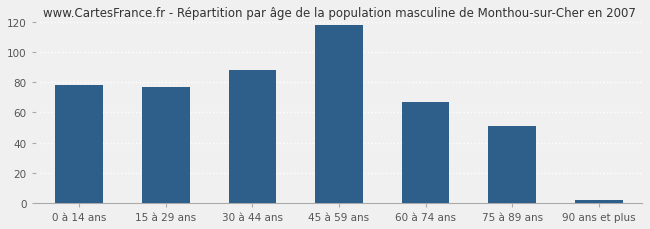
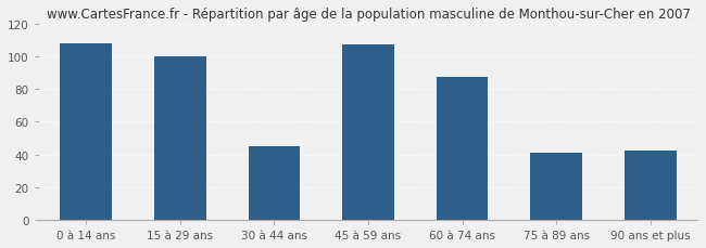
0 à 14 ans: 78 -> 108
15 à 29 ans: 77 -> 100
30 à 44 ans: 88 -> 45
45 à 59 ans: 118 -> 107
60 à 74 ans: 67 -> 87
75 à 89 ans: 51 -> 41
90 ans et plus: 2 -> 42
